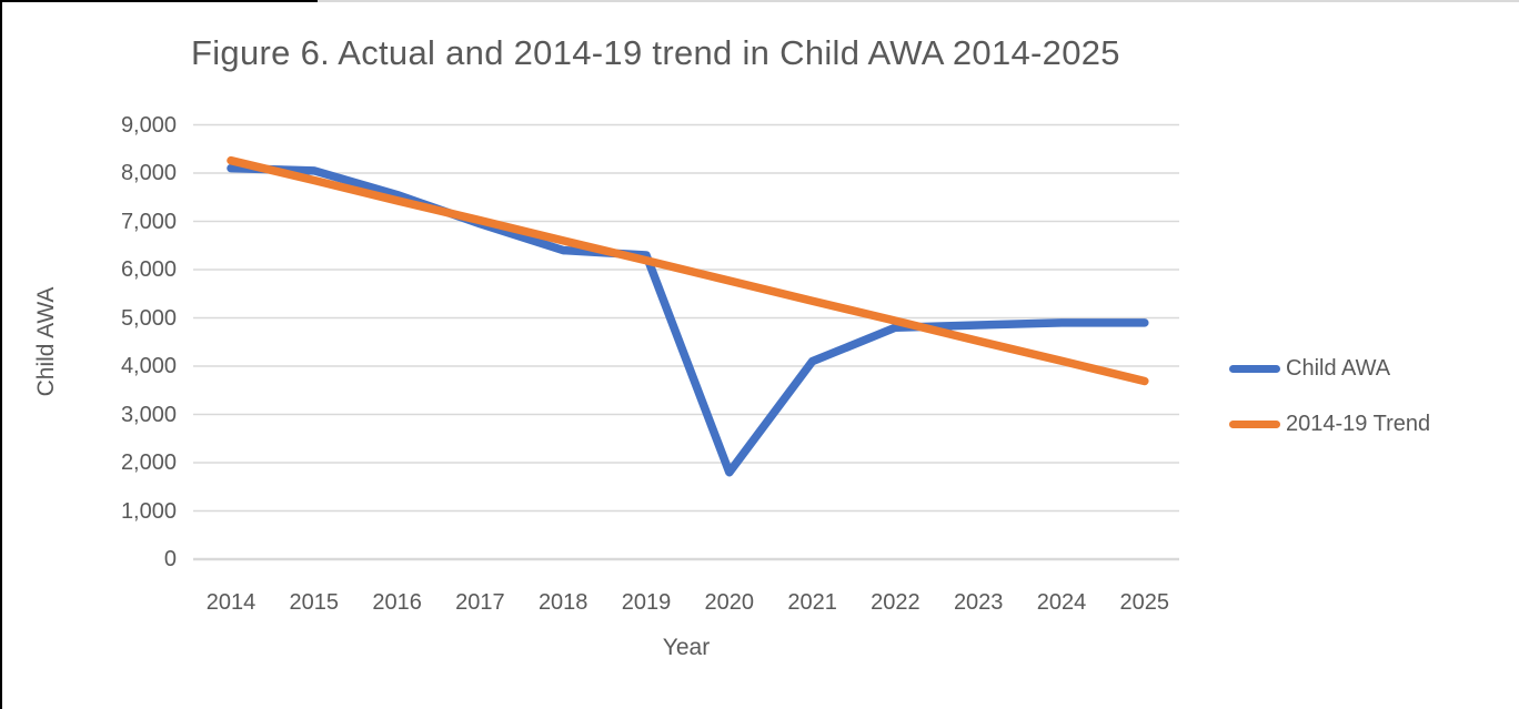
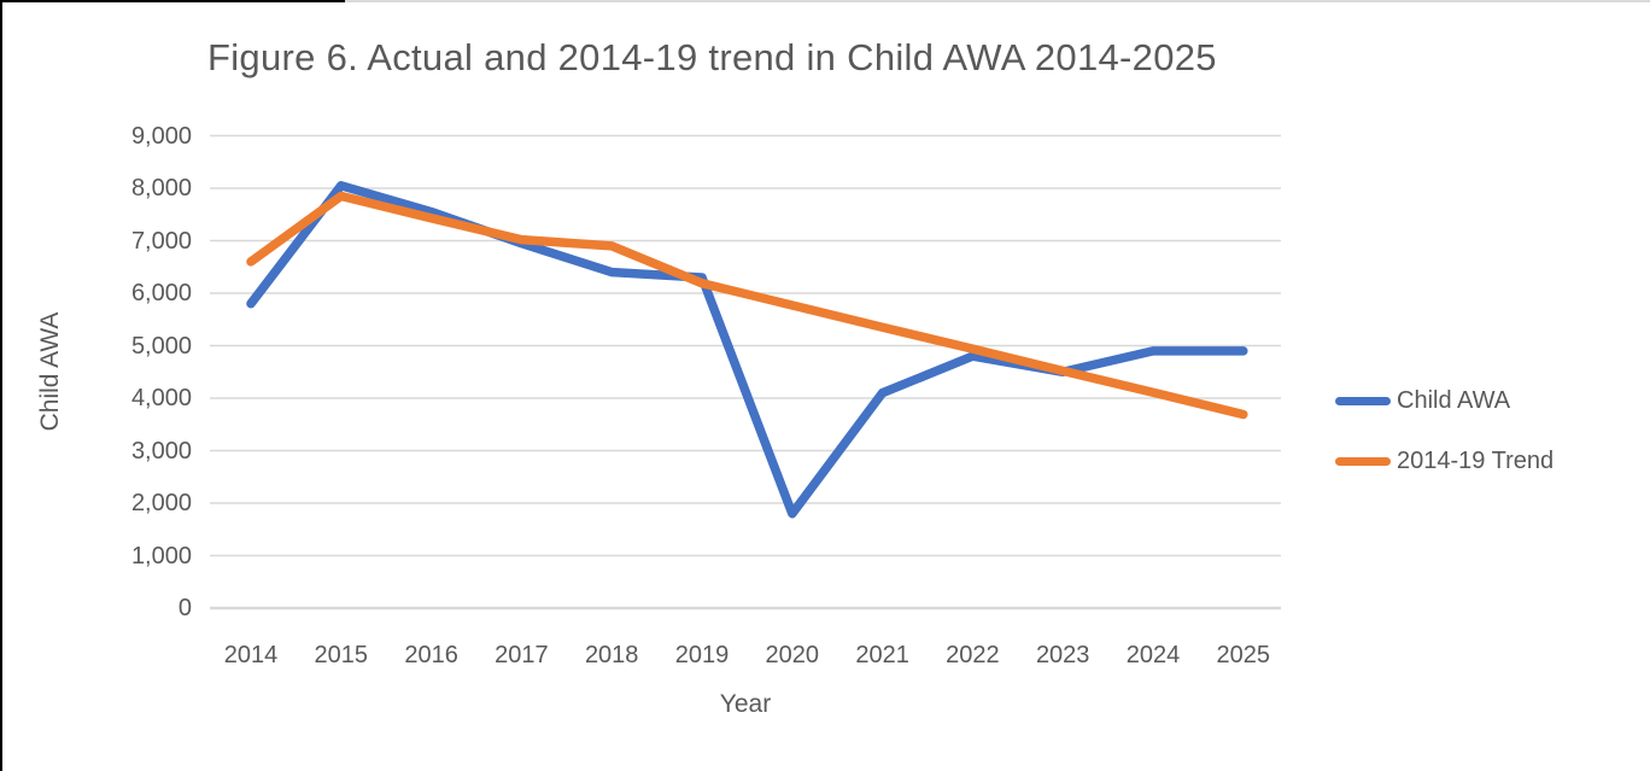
Child AWA/2014: 8100 -> 5800
2014-19 Trend/2014: 8300 -> 6600
2014-19 Trend/2018: 6600 -> 6900
Child AWA/2023: 4800 -> 4500
